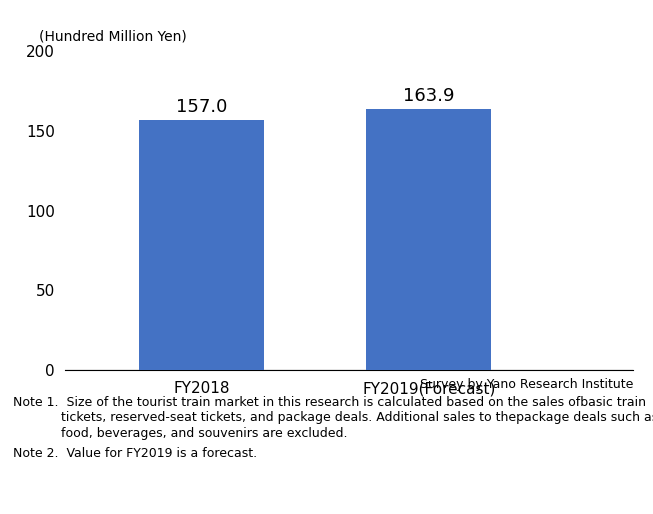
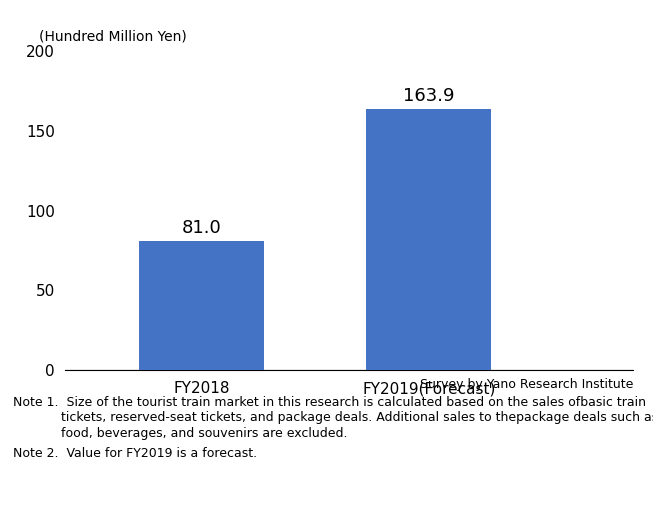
FY2018: 157.0 -> 81.0
